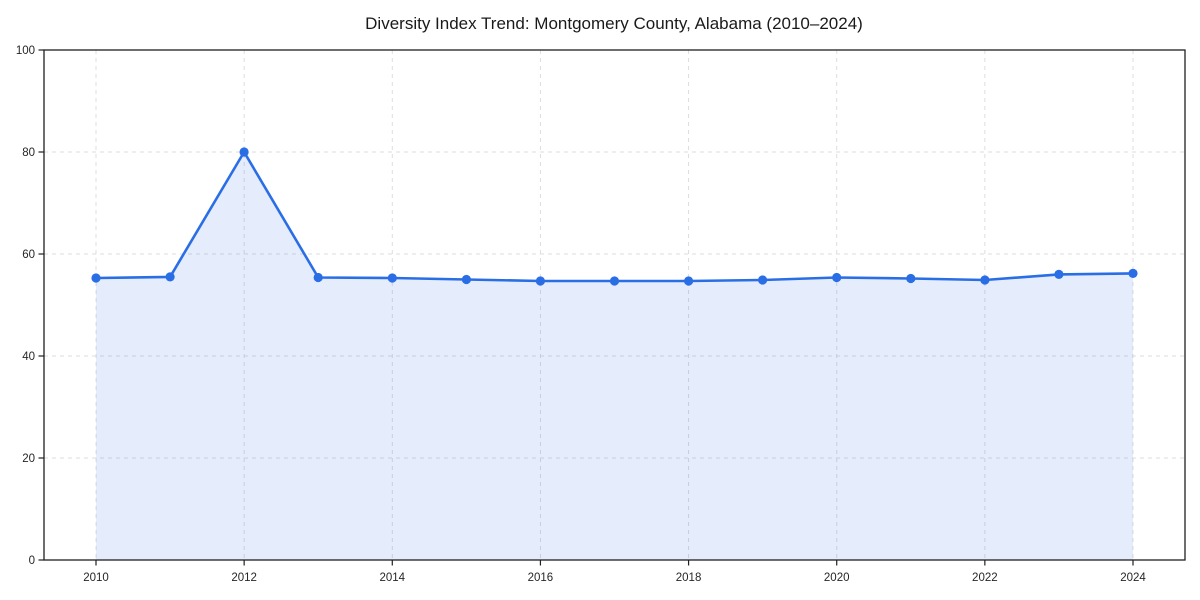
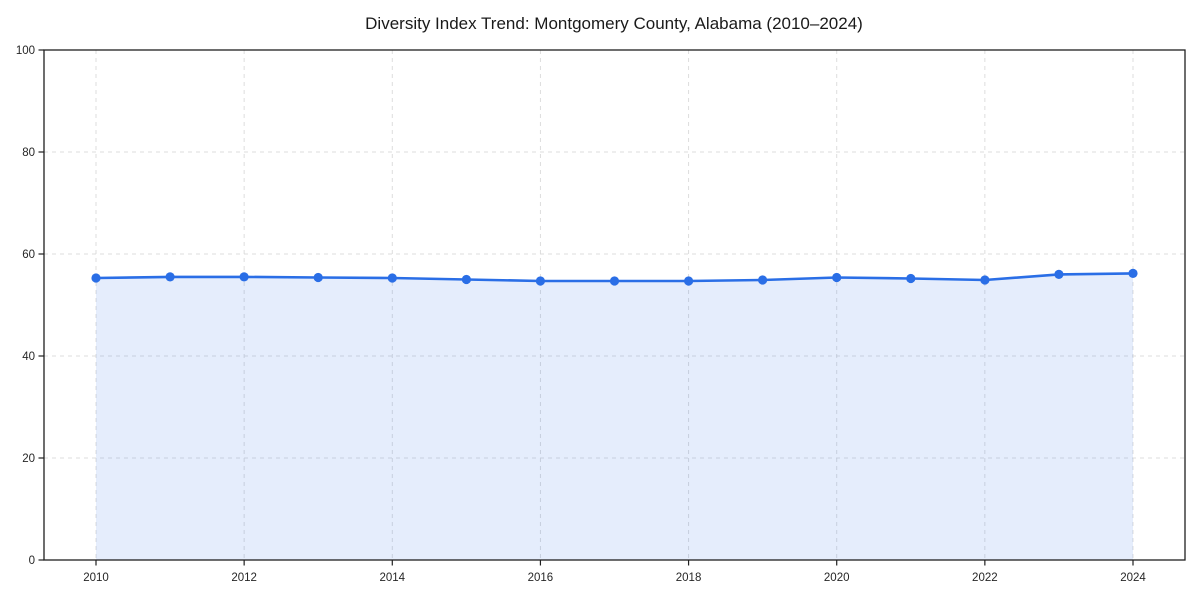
2012: 80 -> 56
